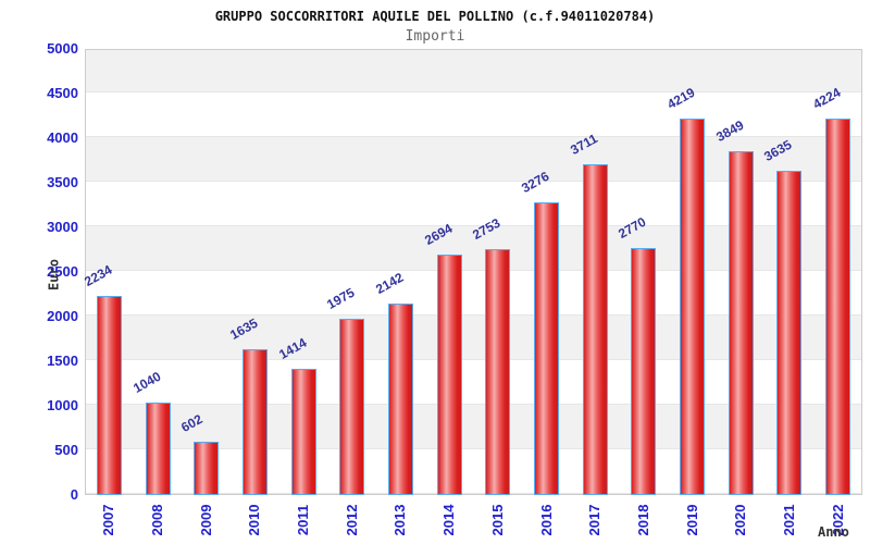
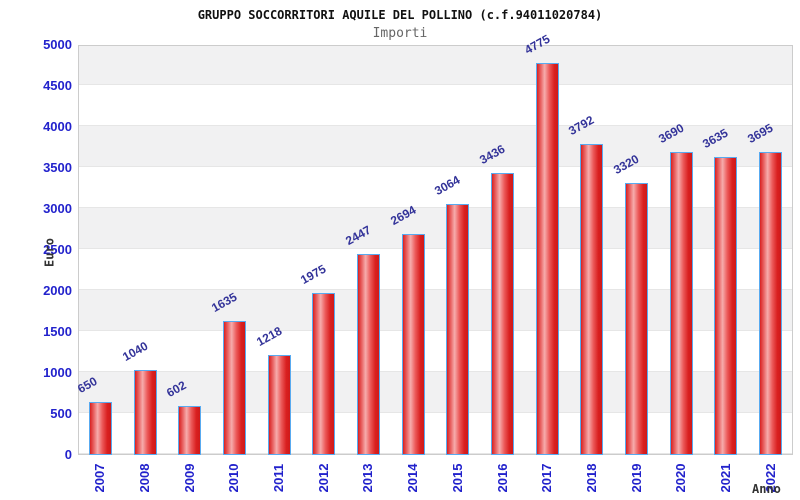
2007: 2234 -> 650
2011: 1414 -> 1218
2013: 2142 -> 2447
2015: 2753 -> 3064
2016: 3276 -> 3436
2017: 3711 -> 4775
2018: 2770 -> 3792
2019: 4219 -> 3320
2020: 3849 -> 3690
2022: 4224 -> 3695
